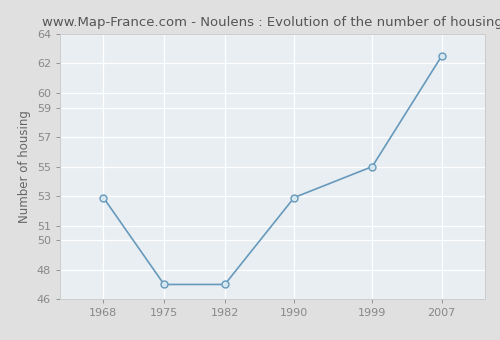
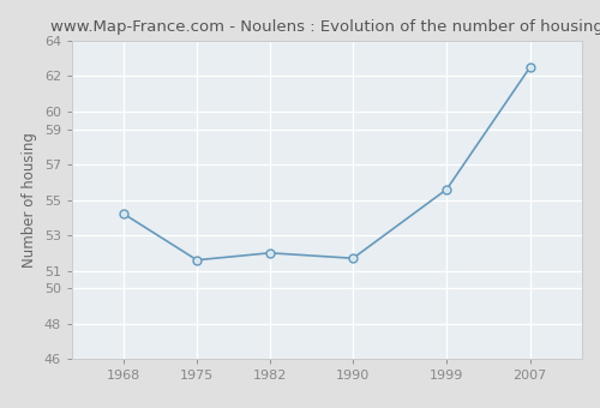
1968: 52.9 -> 54.2
1975: 47.0 -> 51.6
1982: 47.0 -> 52.0
1990: 52.9 -> 51.7
1999: 55.0 -> 55.6
